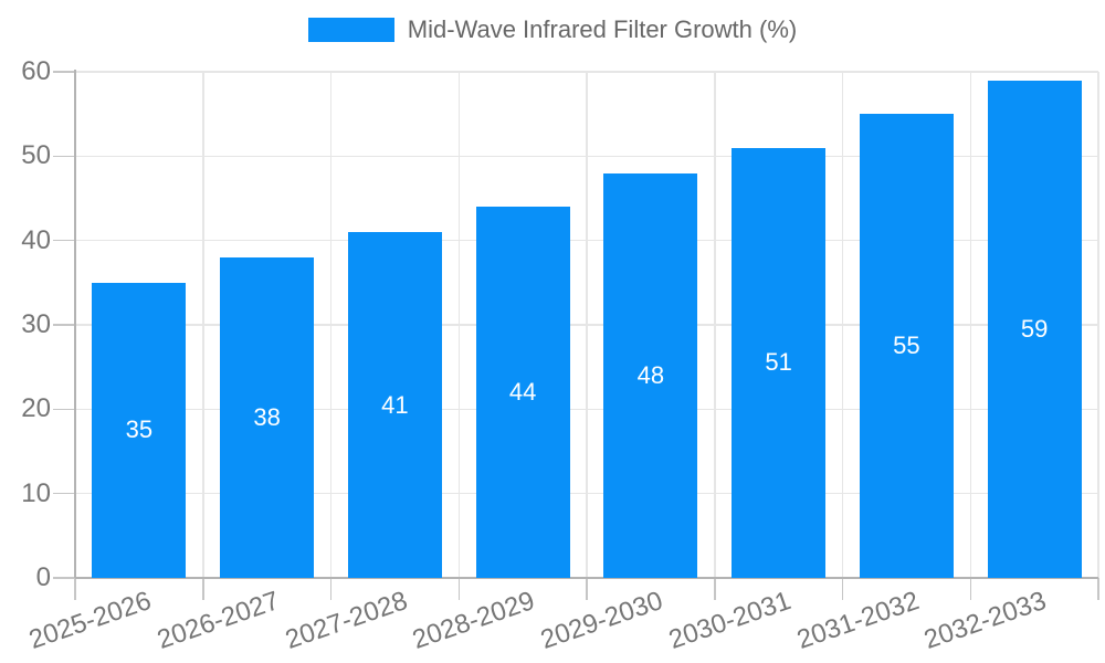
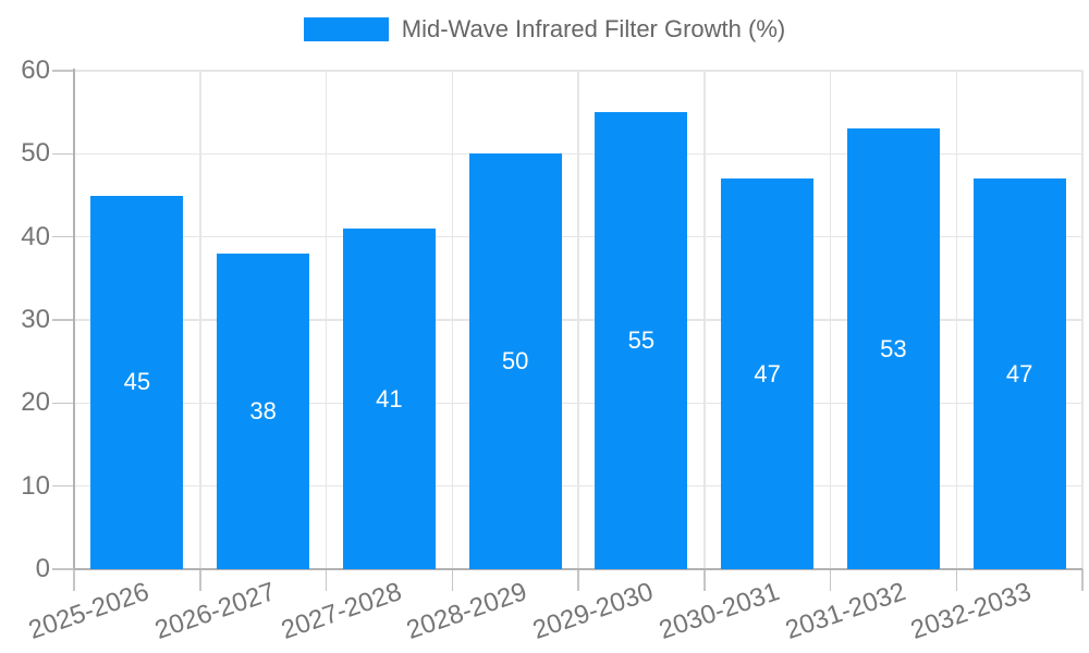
2025-2026: 35 -> 45
2028-2029: 44 -> 50
2029-2030: 48 -> 55
2030-2031: 51 -> 47
2031-2032: 55 -> 53
2032-2033: 59 -> 47
